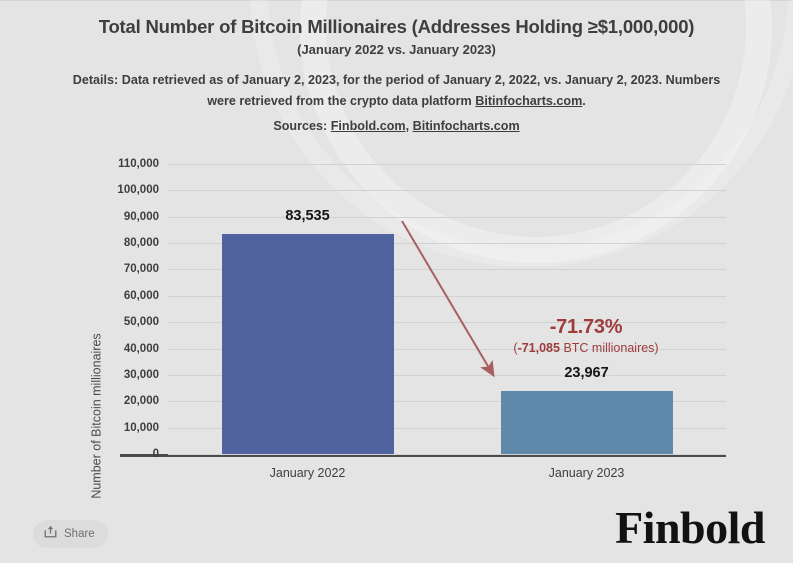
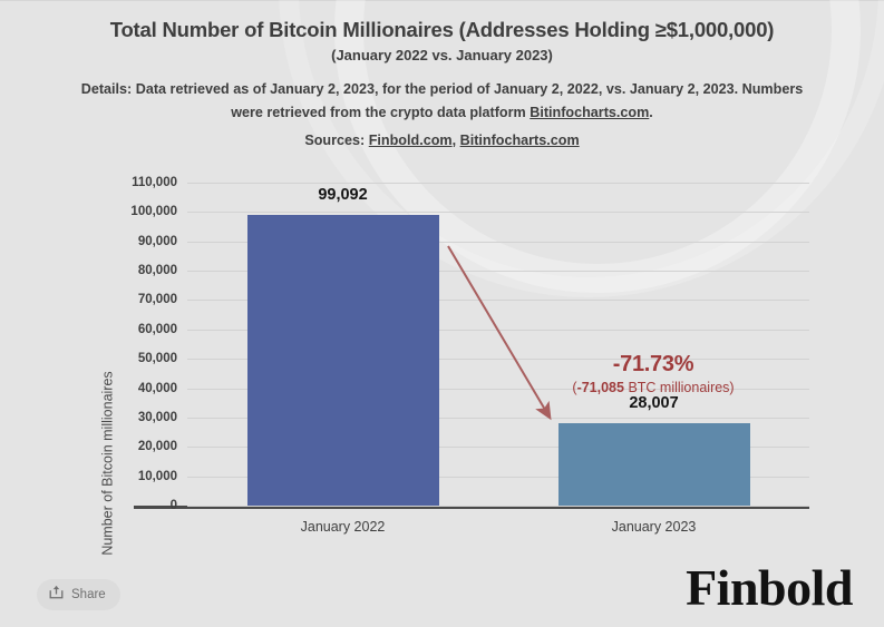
January 2022: 83,535 -> 99,092
January 2023: 23,967 -> 28,007
